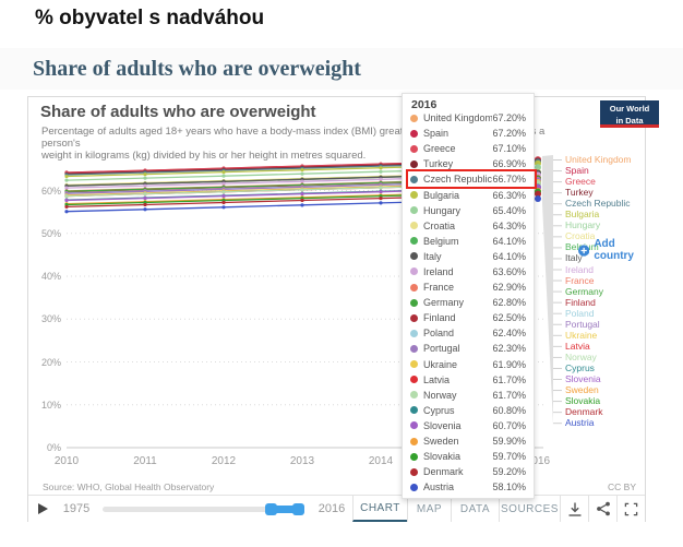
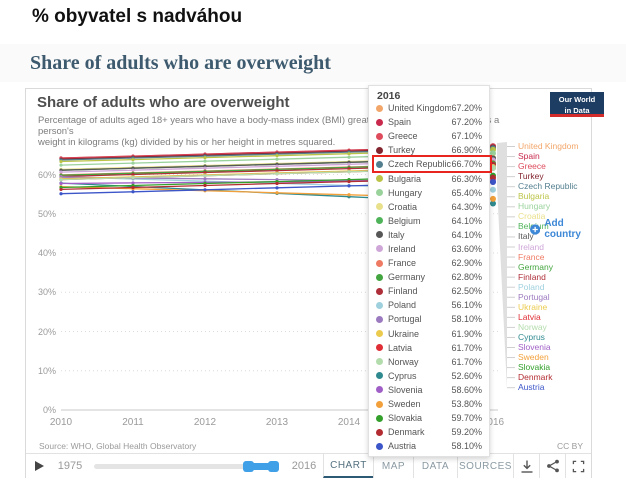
Poland/2016: 62.40% -> 56.10%
Portugal/2016: 62.30% -> 58.10%
Cyprus/2016: 60.80% -> 52.60%
Slovenia/2016: 60.70% -> 58.60%
Sweden/2016: 59.90% -> 53.80%
